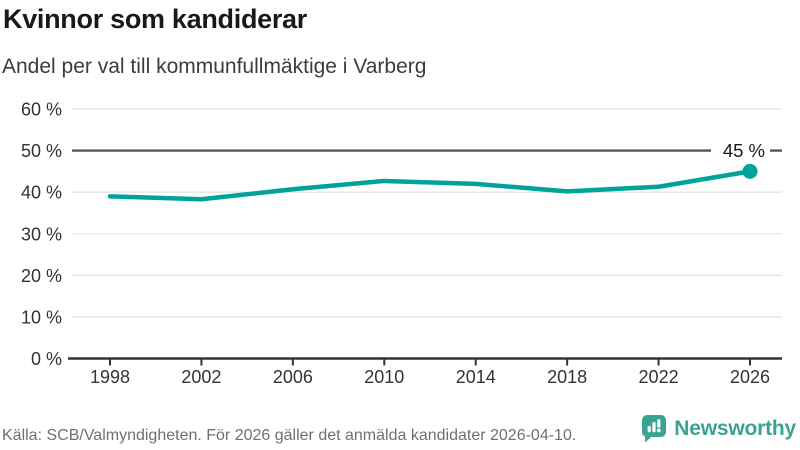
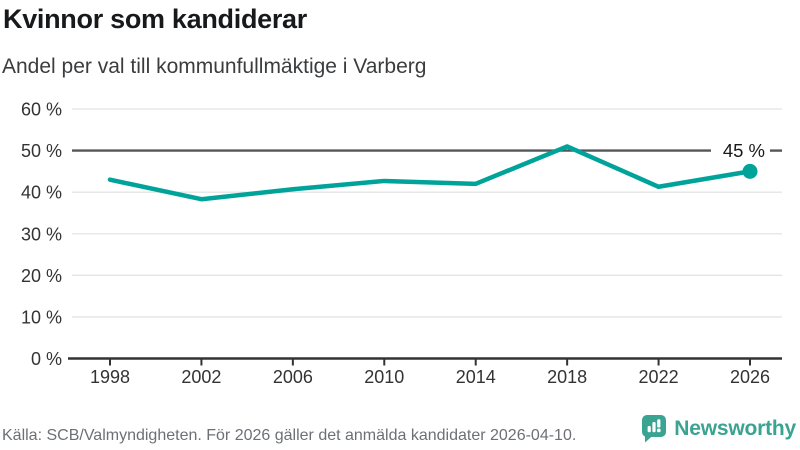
1998: 39% -> 43%
2018: 40% -> 51%
